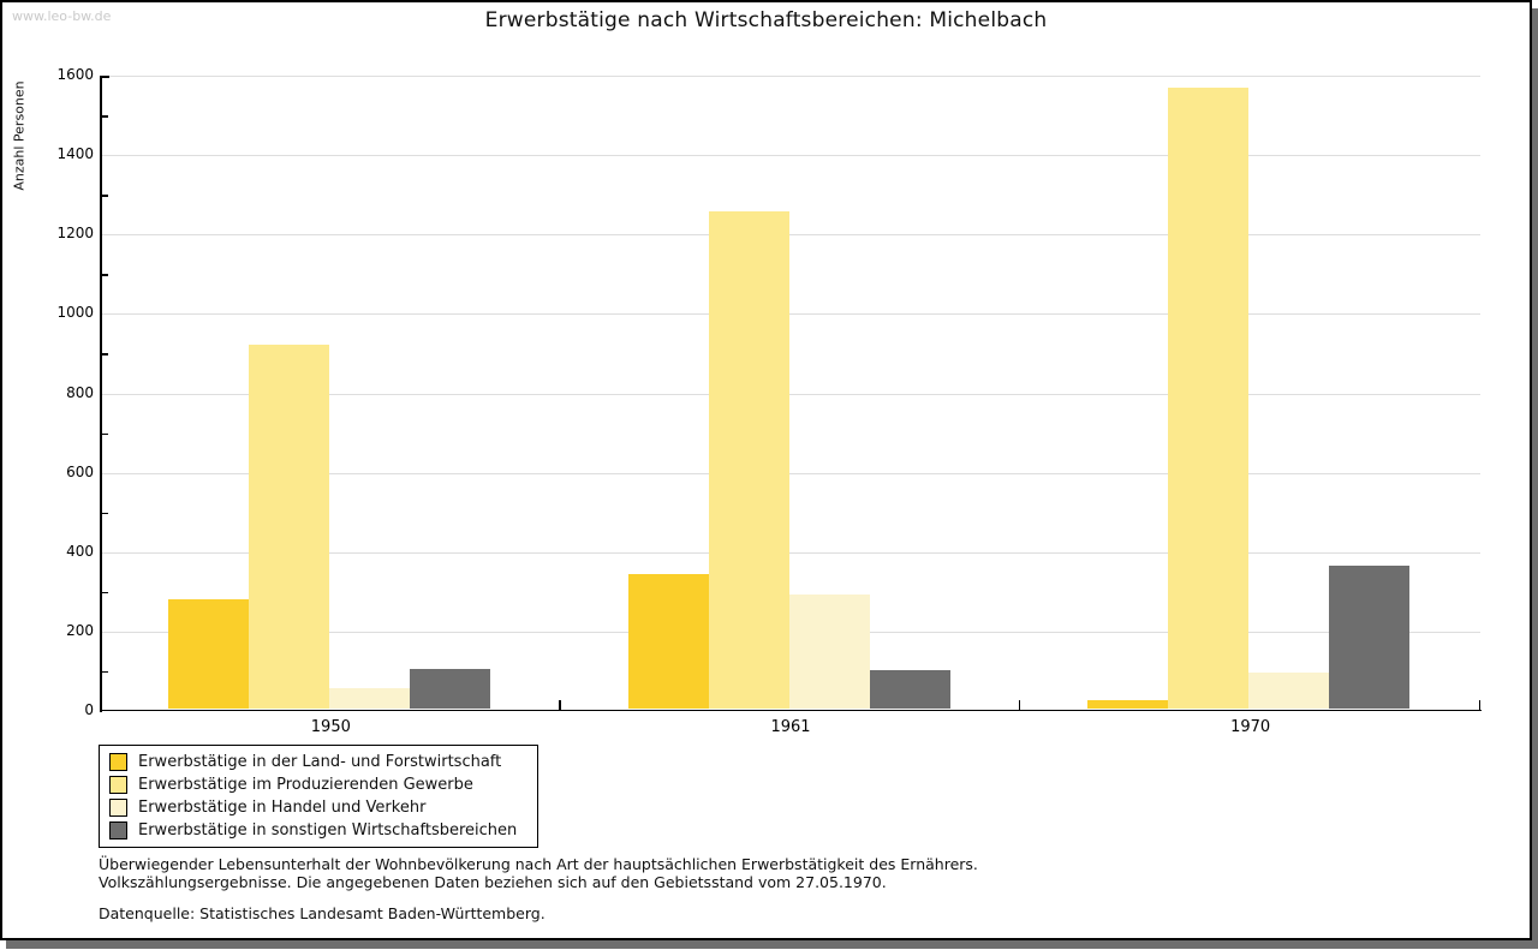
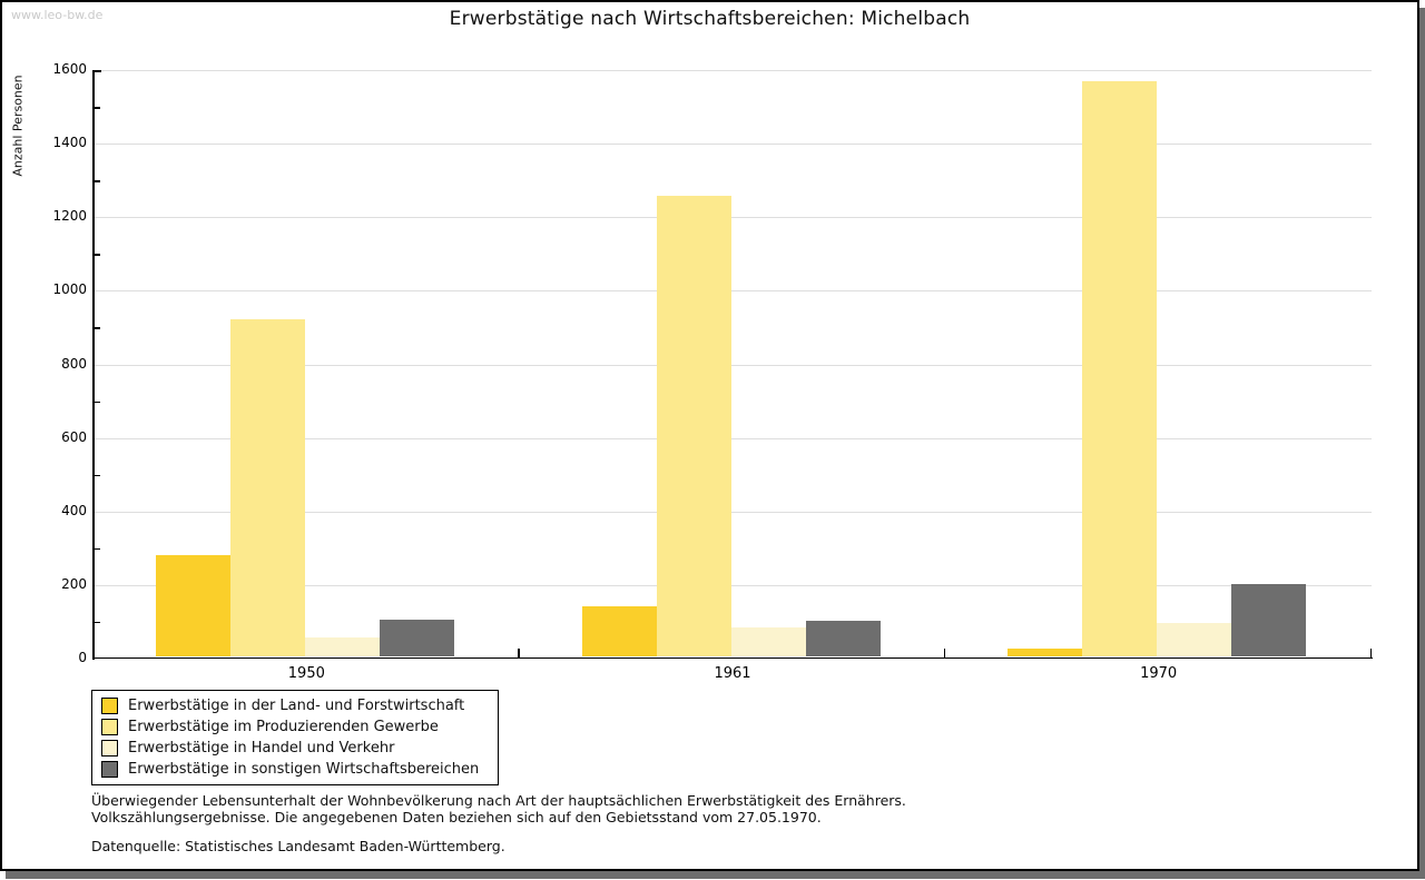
Erwerbstätige in der Land- und Forstwirtschaft/1961: 340 -> 140
Erwerbstätige in Handel und Verkehr/1961: 290 -> 80
Erwerbstätige in sonstigen Wirtschaftsbereichen/1970: 360 -> 200
